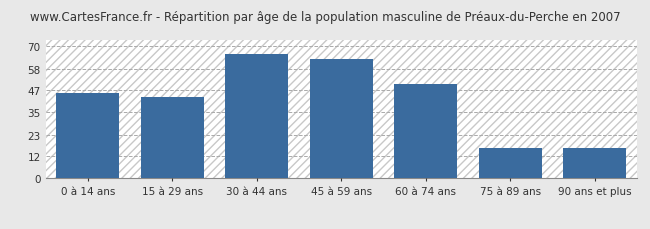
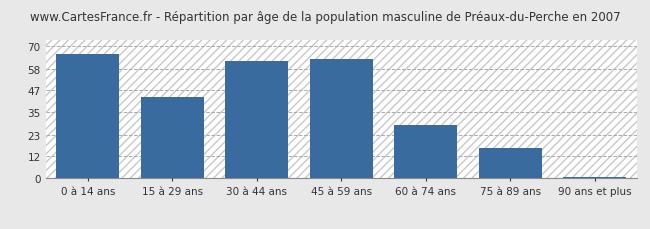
0 à 14 ans: 45 -> 66
30 à 44 ans: 66 -> 62
60 à 74 ans: 50 -> 28
90 ans et plus: 16 -> 1
